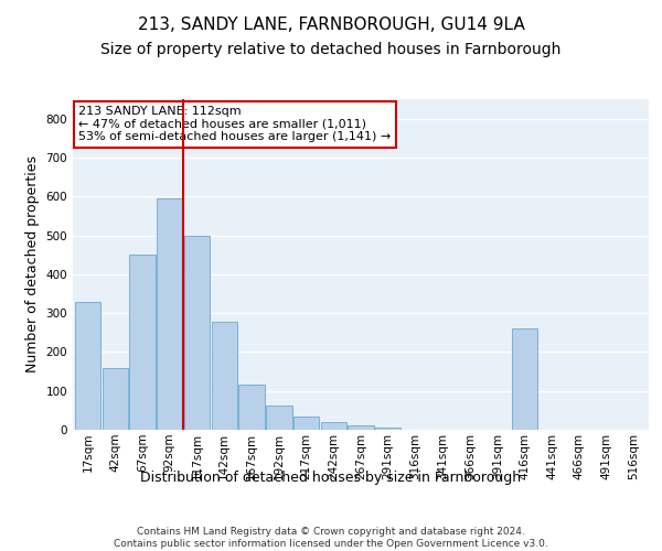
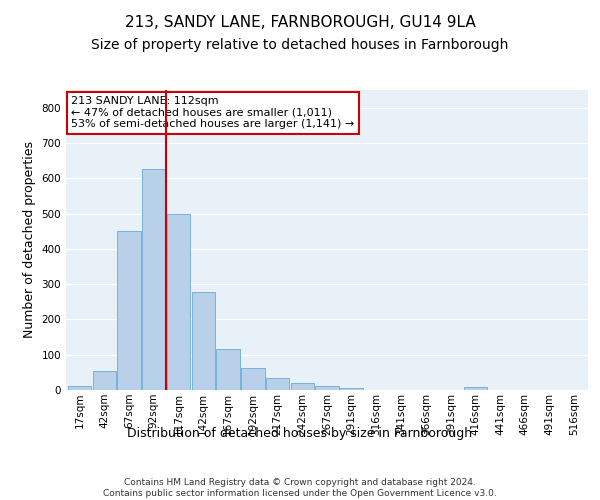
17sqm: 330 -> 12
42sqm: 160 -> 55
92sqm: 595 -> 625
416sqm: 260 -> 8
